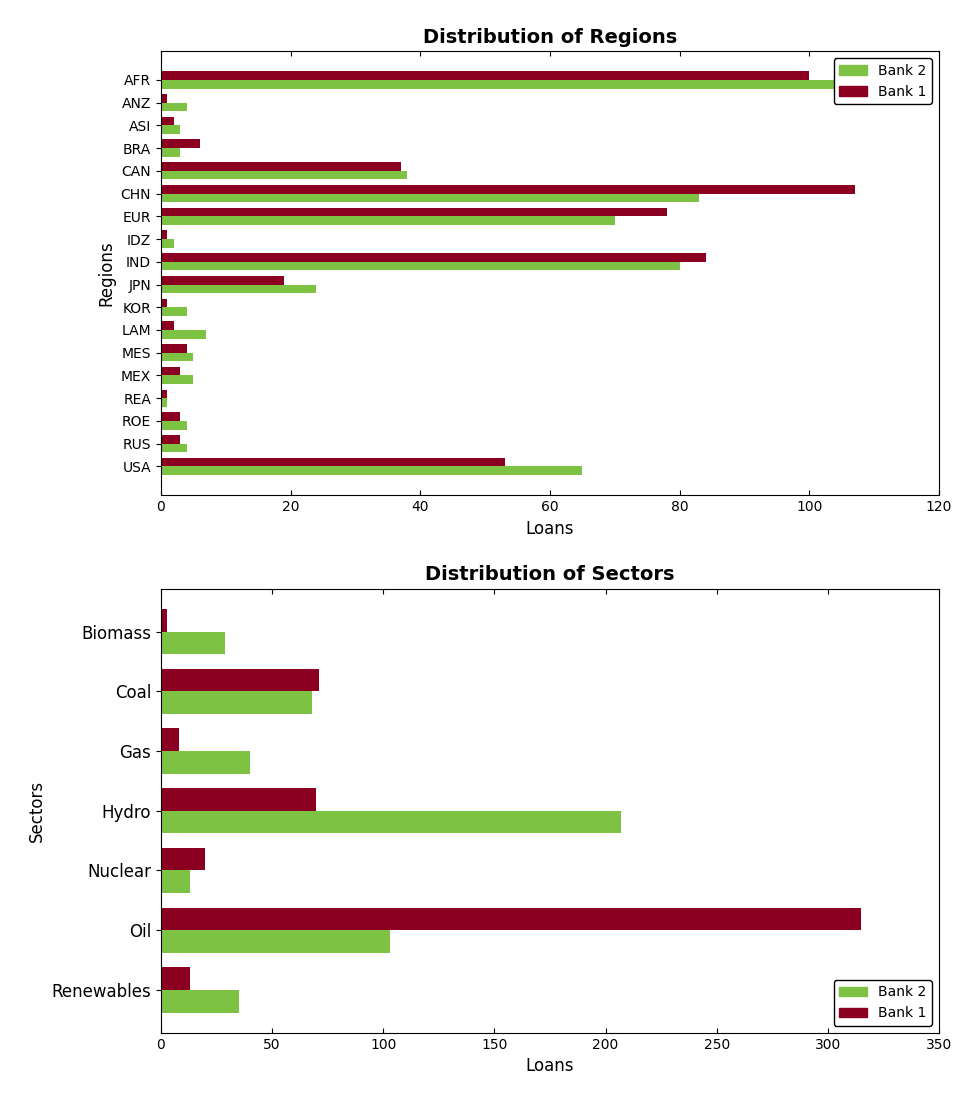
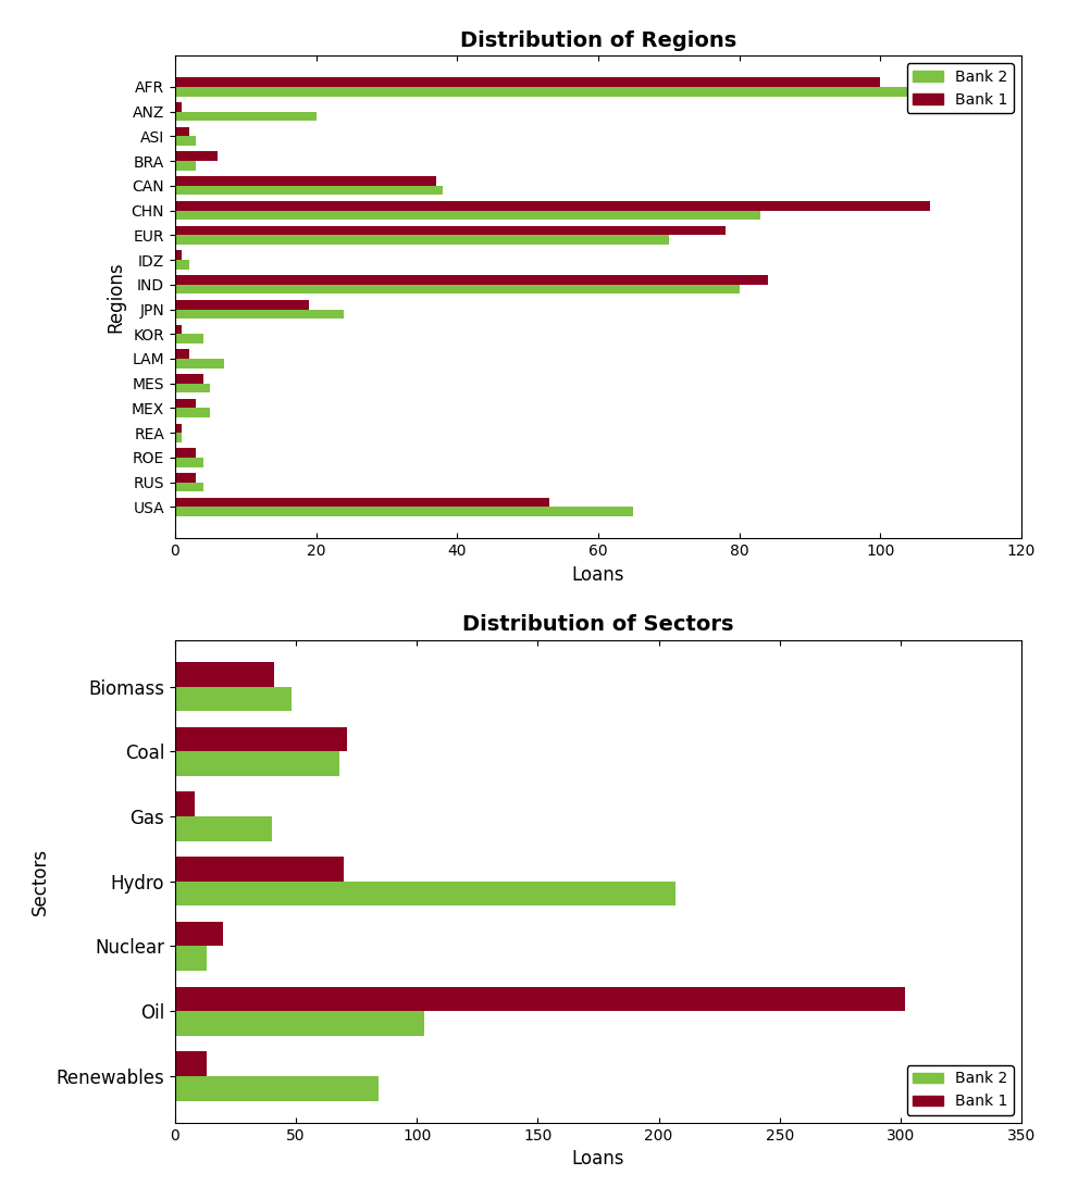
Distribution of Regions/Bank 2/ANZ: 4 -> 20
Distribution of Sectors/Bank 1/Biomass: 3 -> 41
Distribution of Sectors/Bank 2/Biomass: 29 -> 48
Distribution of Sectors/Bank 1/Oil: 315 -> 302
Distribution of Sectors/Bank 2/Renewables: 35 -> 84
